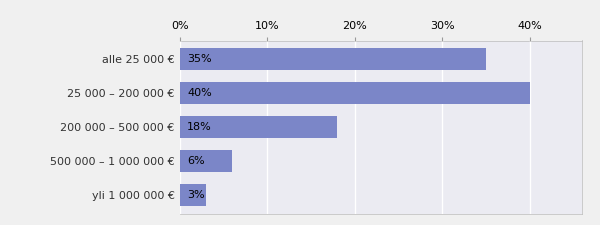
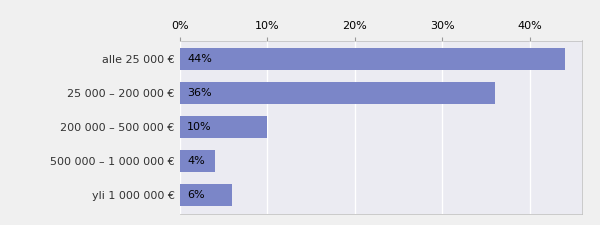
alle 25 000 €: 35% -> 44%
25 000 – 200 000 €: 40% -> 36%
200 000 – 500 000 €: 18% -> 10%
500 000 – 1 000 000 €: 6% -> 4%
yli 1 000 000 €: 3% -> 6%
